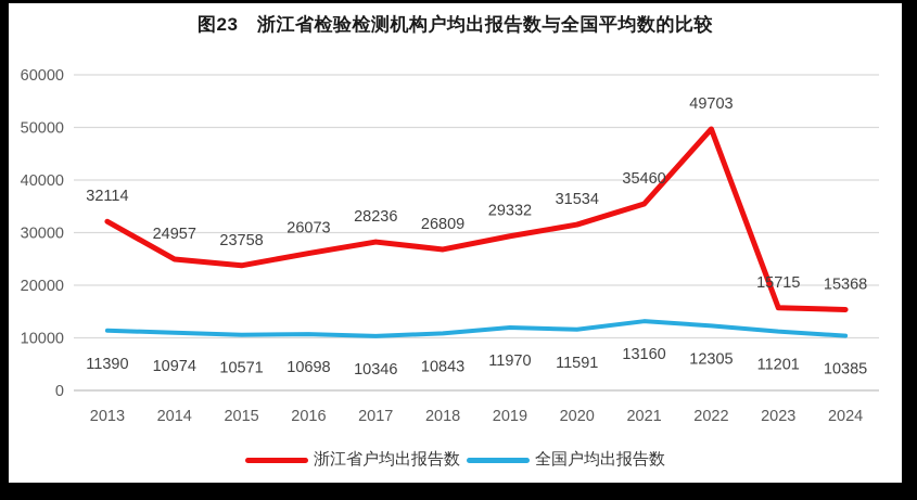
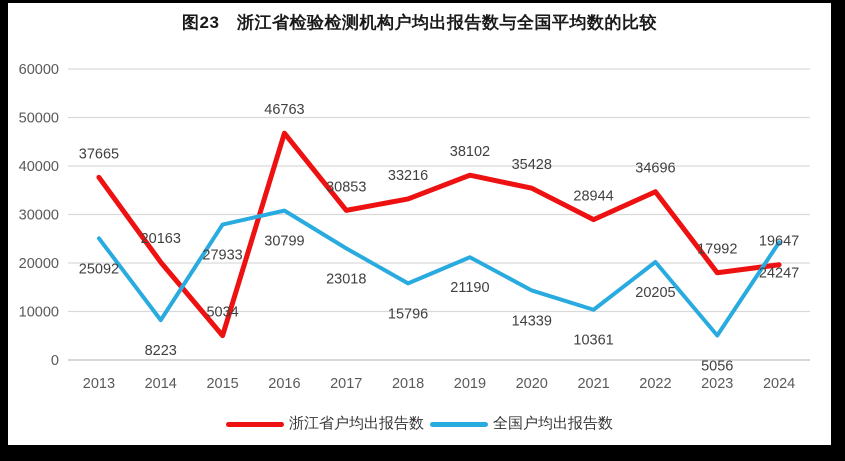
浙江省户均出报告数/2013: 32114 -> 37665
全国户均出报告数/2013: 11390 -> 25092
浙江省户均出报告数/2014: 24957 -> 20163
全国户均出报告数/2014: 10974 -> 8223
浙江省户均出报告数/2015: 23758 -> 5034
全国户均出报告数/2015: 10571 -> 27933
浙江省户均出报告数/2016: 26073 -> 46763
全国户均出报告数/2016: 10698 -> 30799
浙江省户均出报告数/2017: 28236 -> 30853
全国户均出报告数/2017: 10346 -> 23018
浙江省户均出报告数/2018: 26809 -> 33216
全国户均出报告数/2018: 10843 -> 15796
浙江省户均出报告数/2019: 29332 -> 38102
全国户均出报告数/2019: 11970 -> 21190
浙江省户均出报告数/2020: 31534 -> 35428
全国户均出报告数/2020: 11591 -> 14339
浙江省户均出报告数/2021: 35460 -> 28944
全国户均出报告数/2021: 13160 -> 10361
浙江省户均出报告数/2022: 49703 -> 34696
全国户均出报告数/2022: 12305 -> 20205
浙江省户均出报告数/2023: 15715 -> 17992
全国户均出报告数/2023: 11201 -> 5056
浙江省户均出报告数/2024: 15368 -> 19647
全国户均出报告数/2024: 10385 -> 24247
